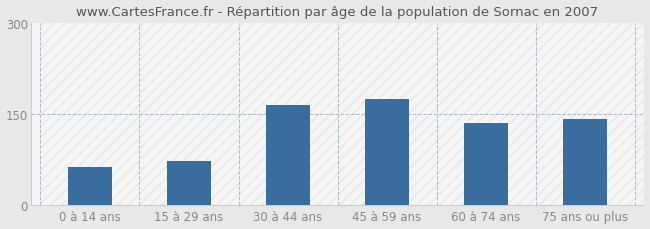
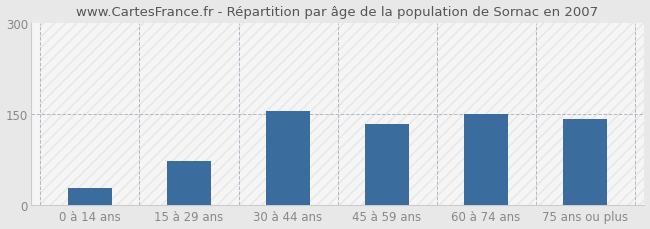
0 à 14 ans: 62 -> 28
30 à 44 ans: 165 -> 154
45 à 59 ans: 175 -> 134
60 à 74 ans: 135 -> 150
